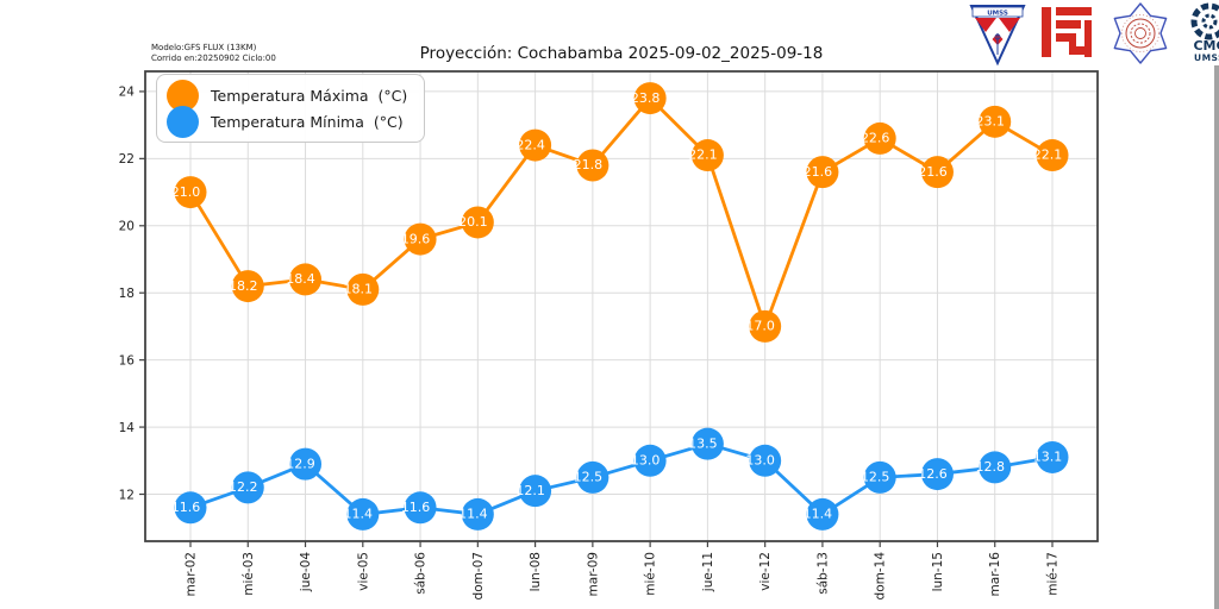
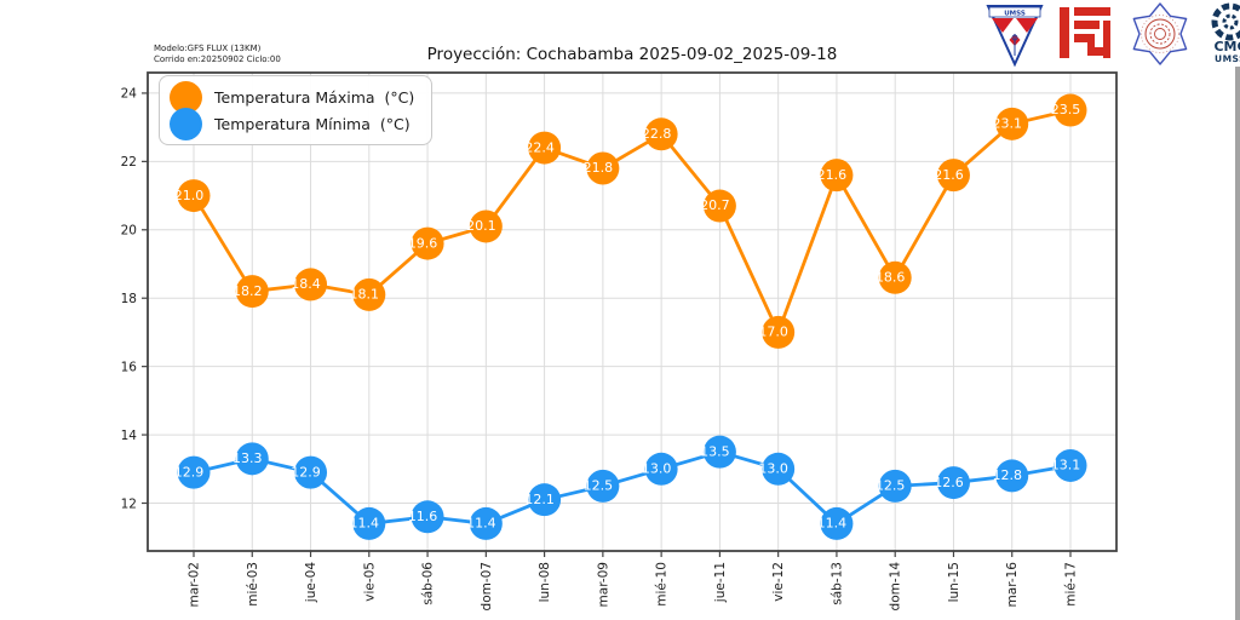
Temperatura Mínima (°C)/mar-02: 11.6 -> 12.9
Temperatura Mínima (°C)/mié-03: 12.2 -> 13.3
Temperatura Máxima (°C)/mié-10: 23.8 -> 22.8
Temperatura Máxima (°C)/jue-11: 22.1 -> 20.7
Temperatura Máxima (°C)/dom-14: 22.6 -> 18.6
Temperatura Máxima (°C)/mié-17: 22.1 -> 23.5
